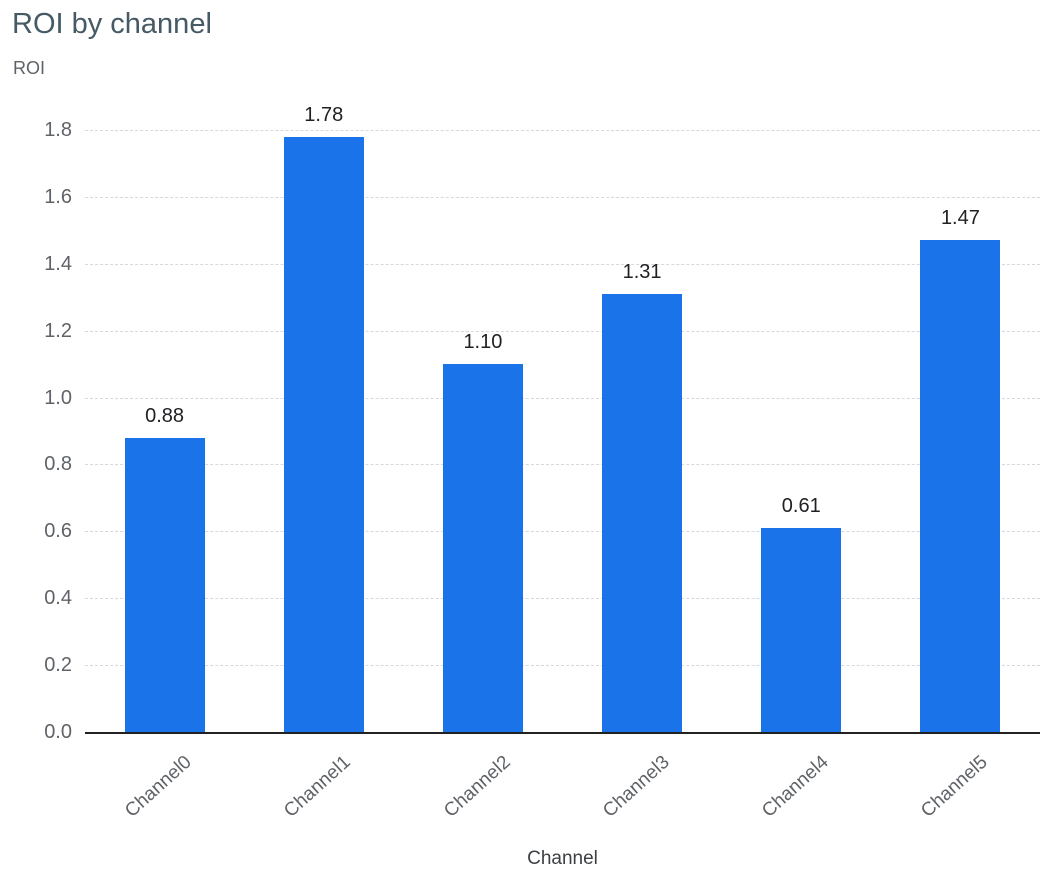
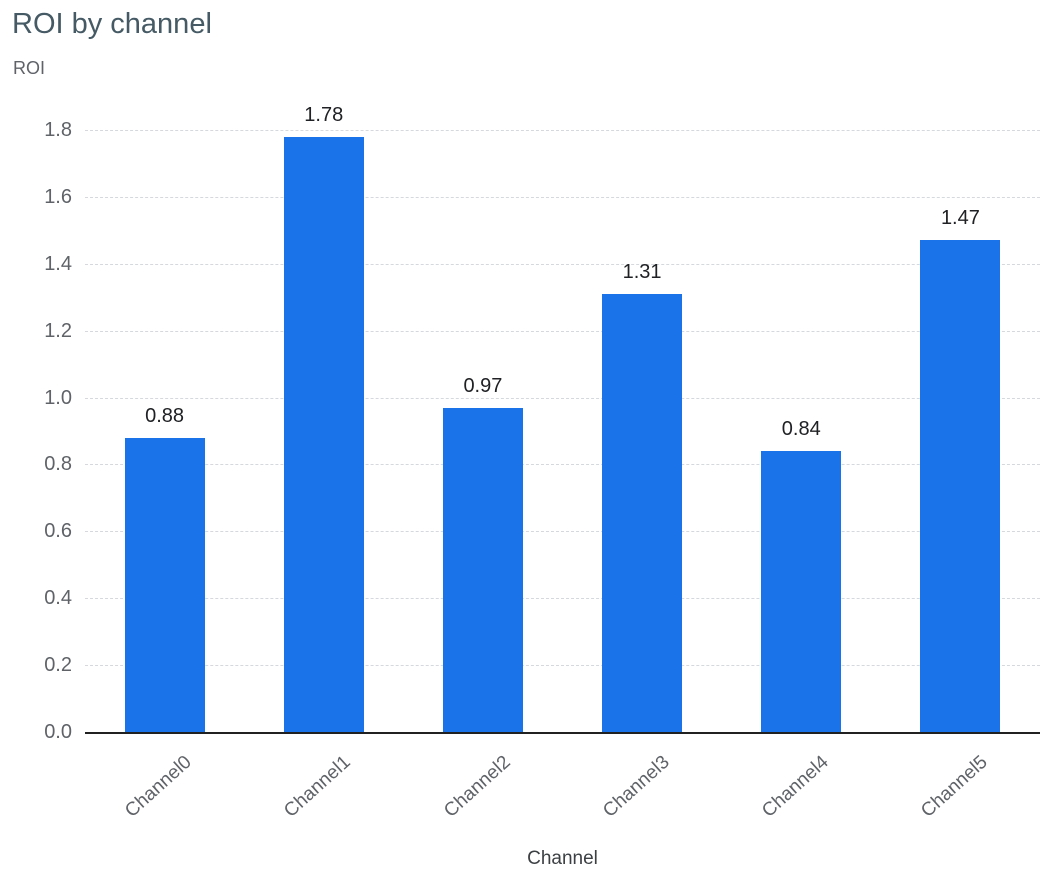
Channel2: 1.10 -> 0.97
Channel4: 0.61 -> 0.84
